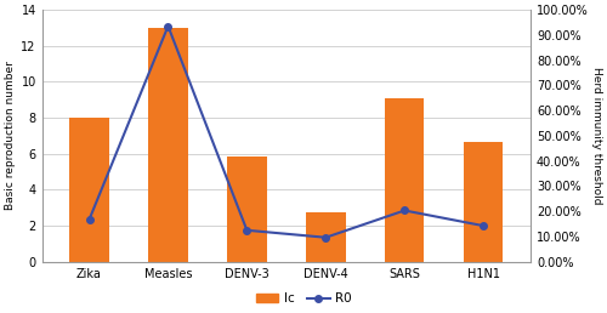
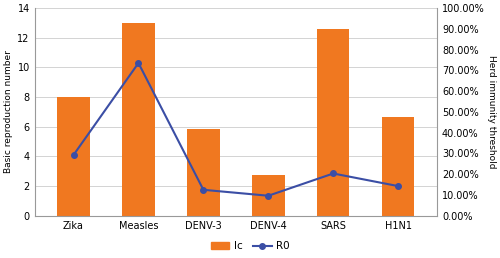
R0/Zika: 2.4 -> 4.1
R0/Measles: 13.1 -> 10.3
Ic/SARS: 9.1 -> 12.6
